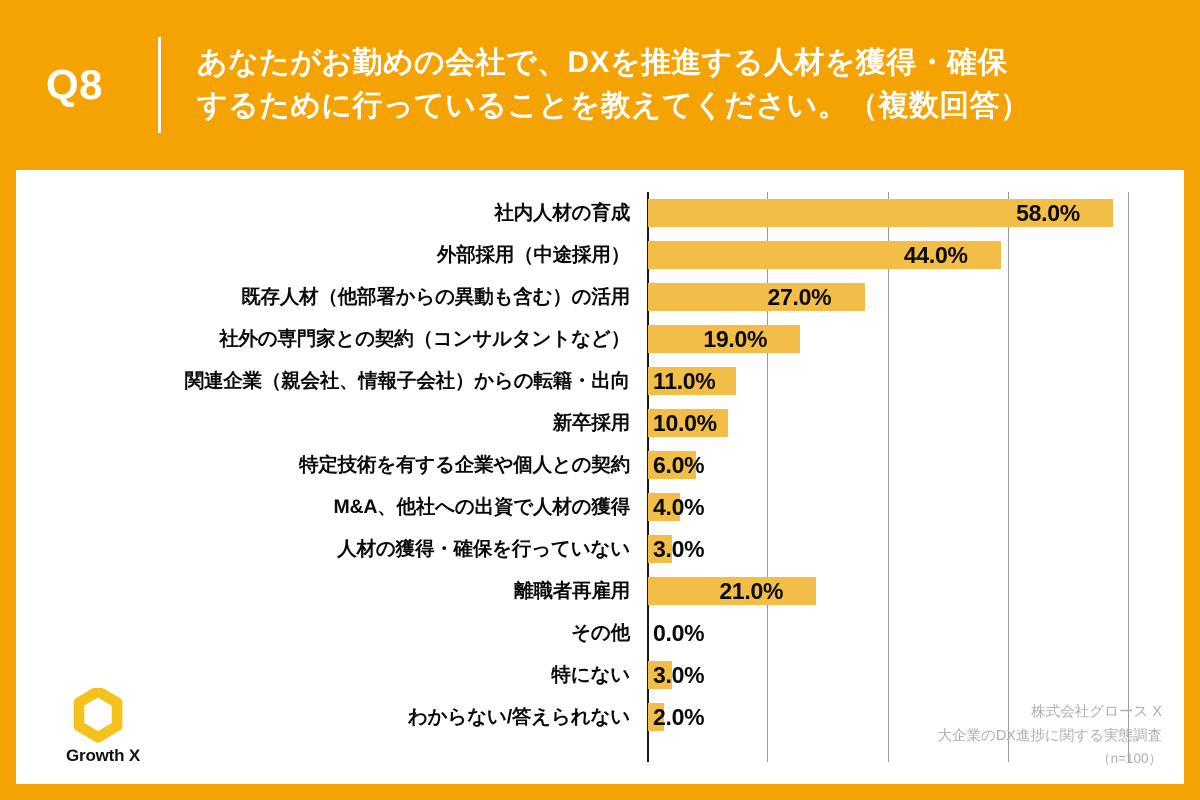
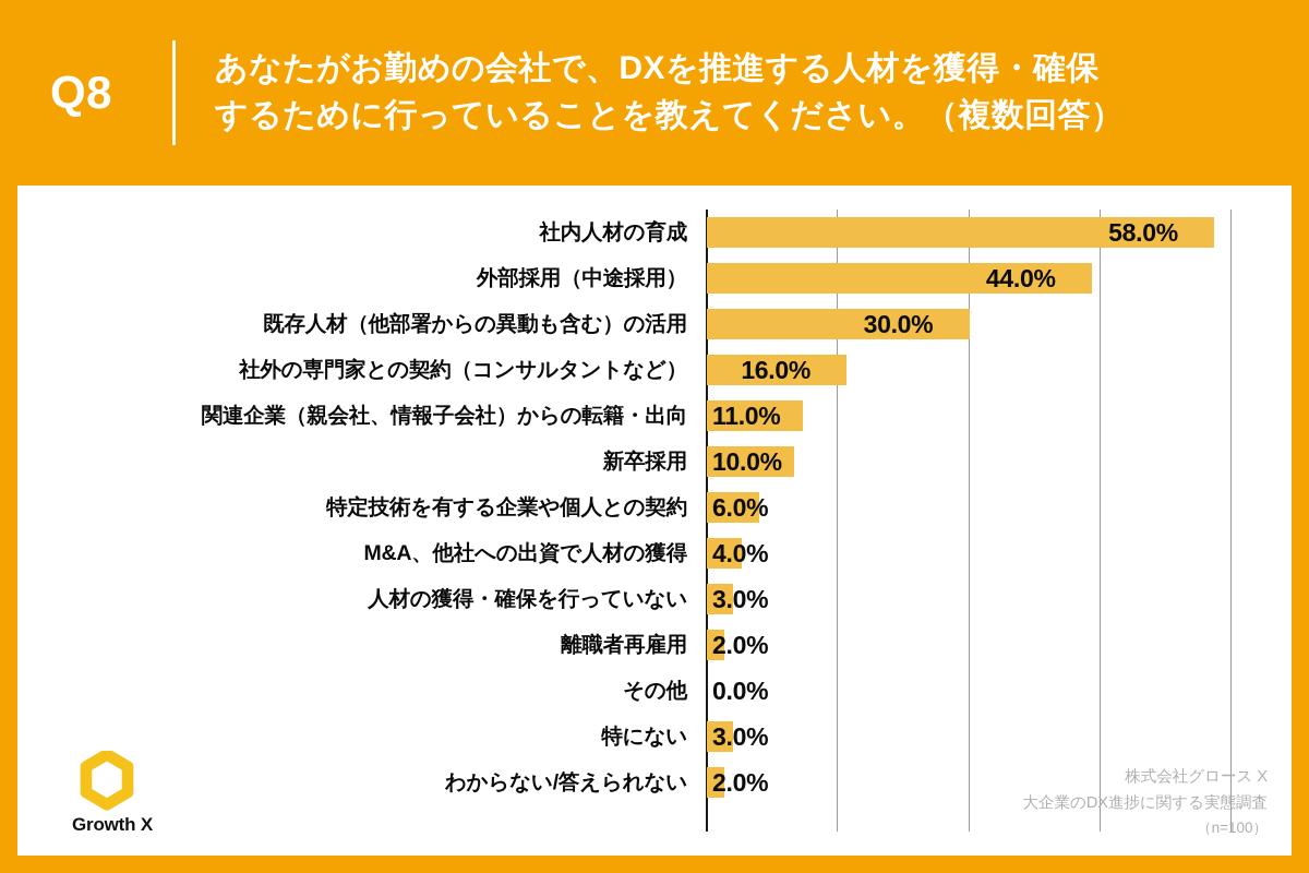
既存人材（他部署からの異動も含む）の活用: 27.0% -> 30.0%
社外の専門家との契約（コンサルタントなど）: 19.0% -> 16.0%
離職者再雇用: 21.0% -> 2.0%
